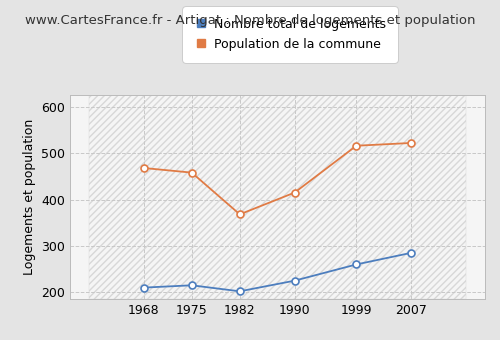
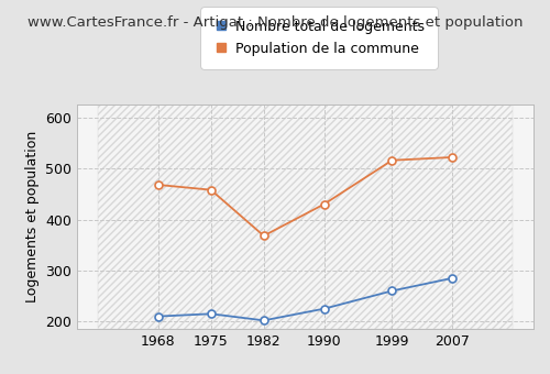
Population de la commune/1990: 415 -> 430
